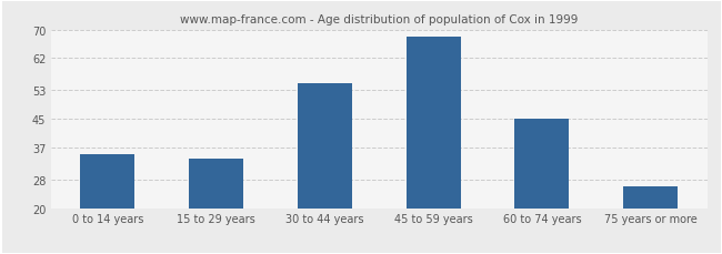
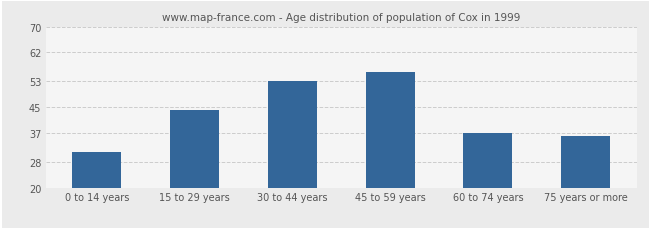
0 to 14 years: 35 -> 31
15 to 29 years: 34 -> 44
30 to 44 years: 55 -> 53
45 to 59 years: 68 -> 56
60 to 74 years: 45 -> 37
75 years or more: 26 -> 36
